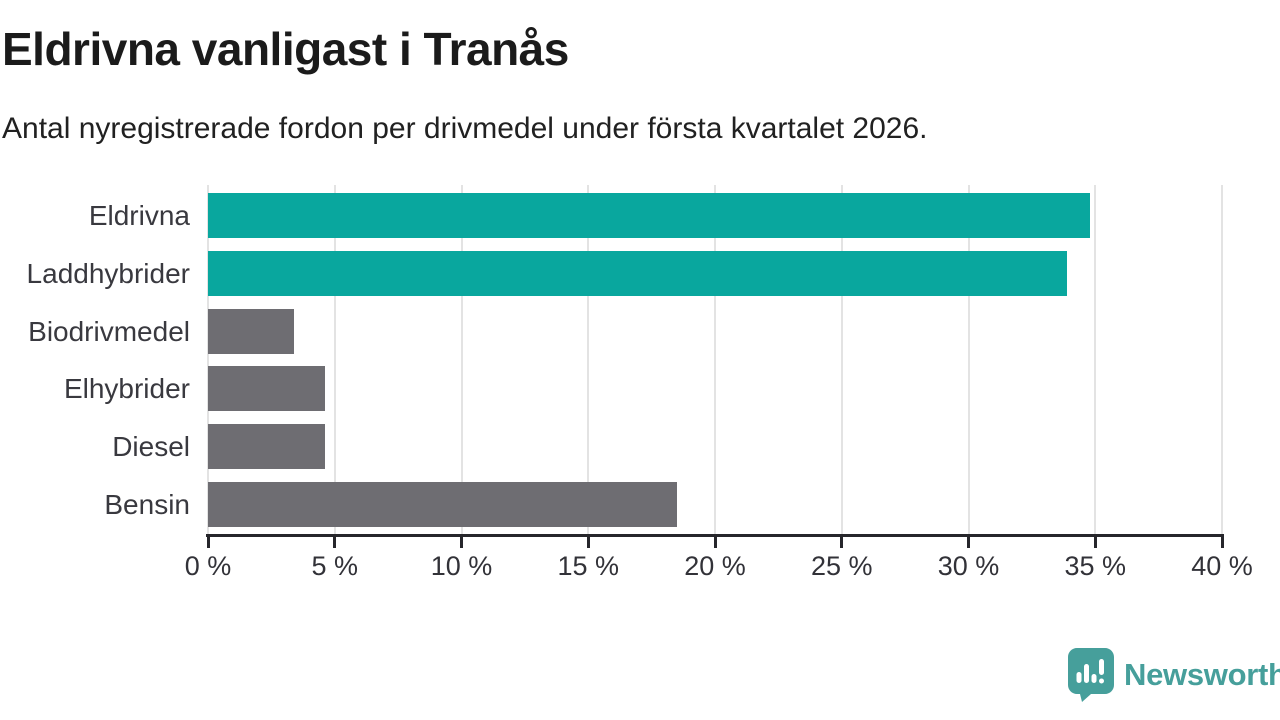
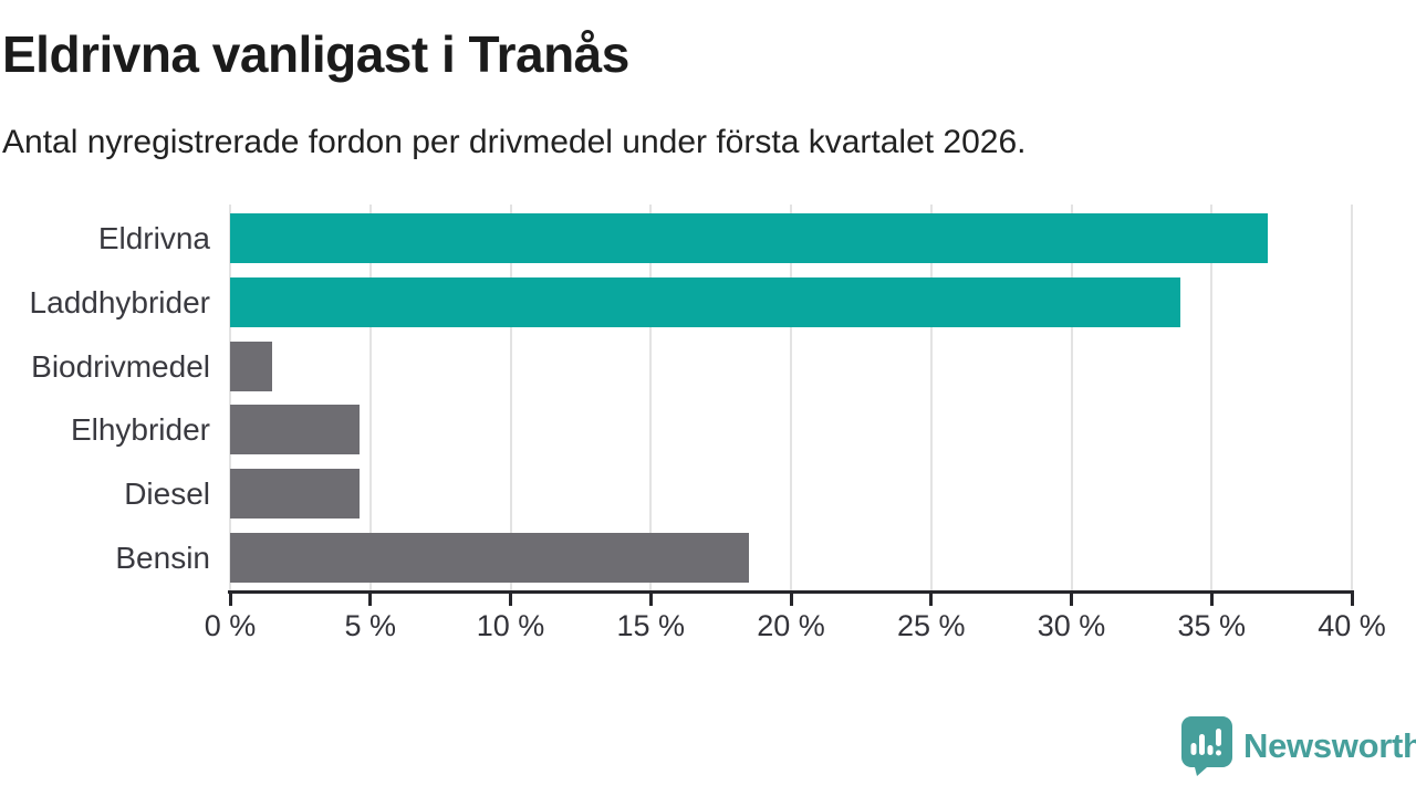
Eldrivna: 34.8% -> 37.0%
Biodrivmedel: 3.4% -> 1.5%
